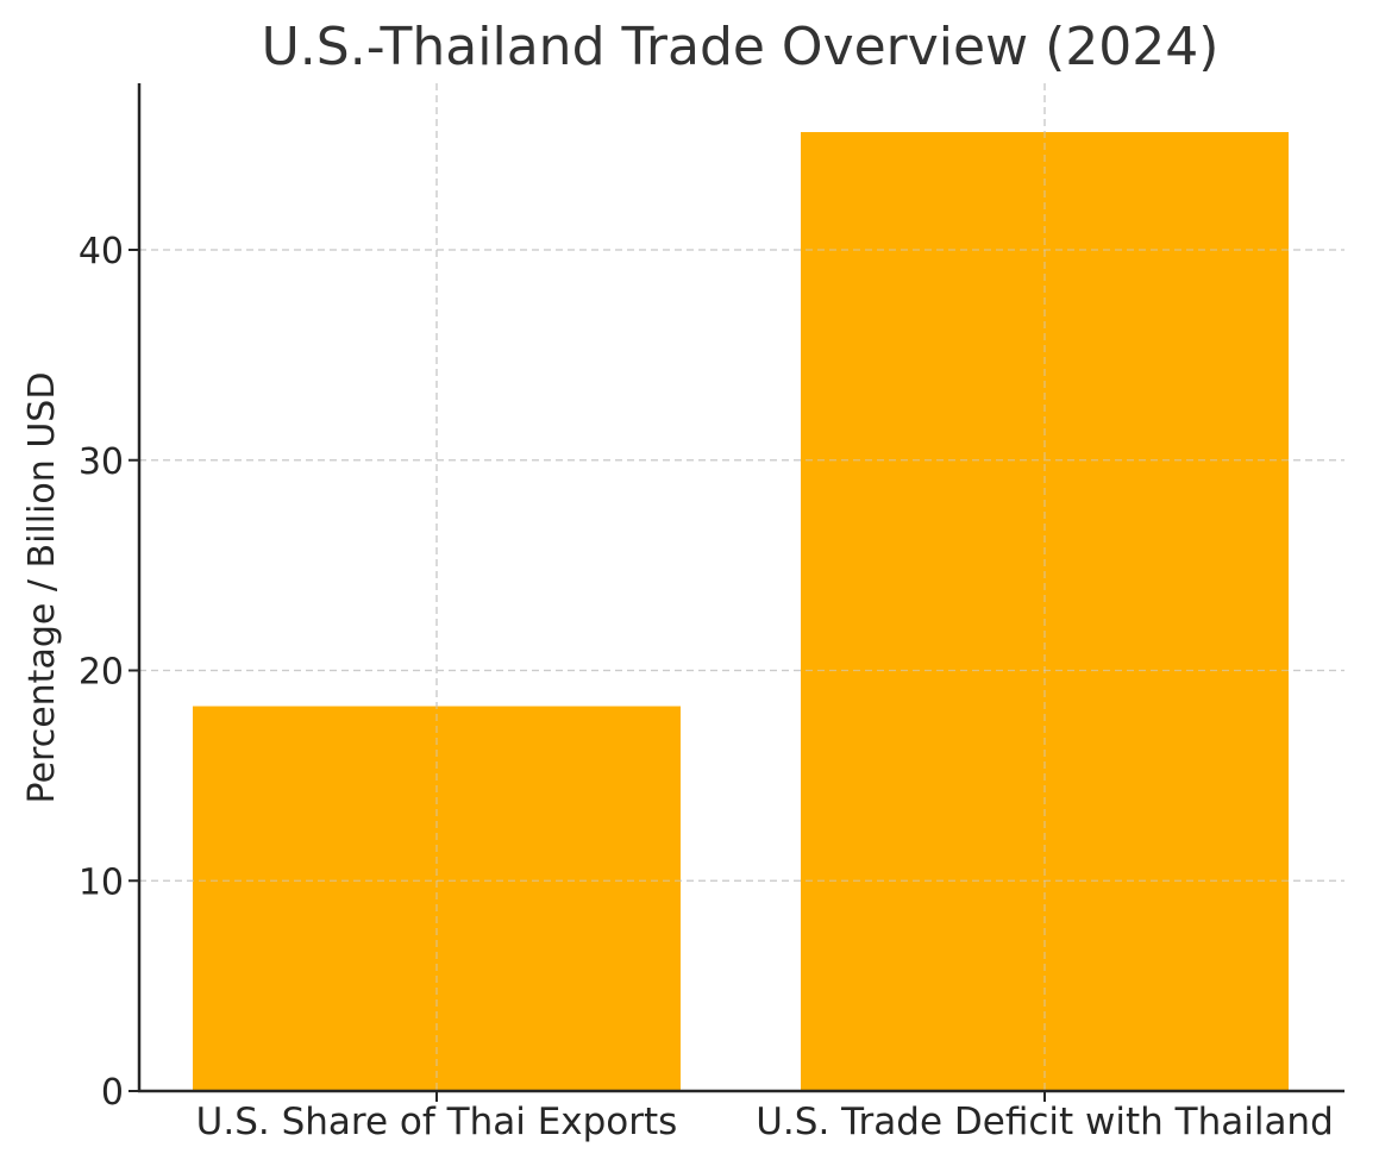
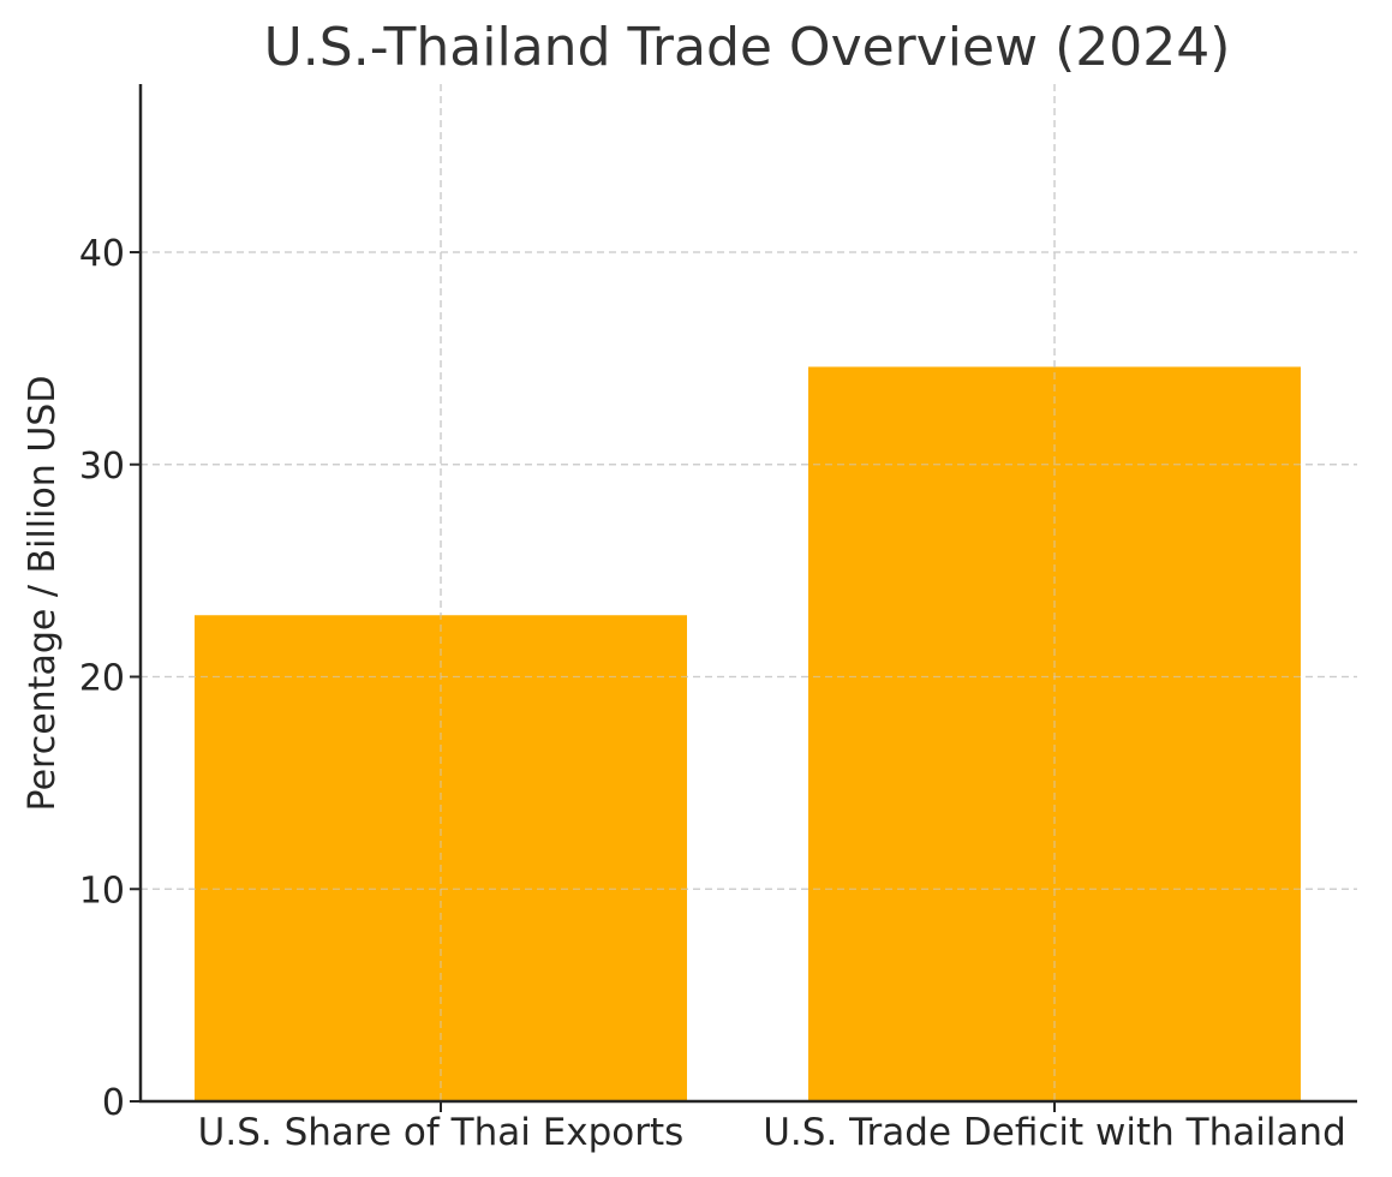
U.S. Share of Thai Exports: 18.3 -> 22.9
U.S. Trade Deficit with Thailand: 45.6 -> 34.6
